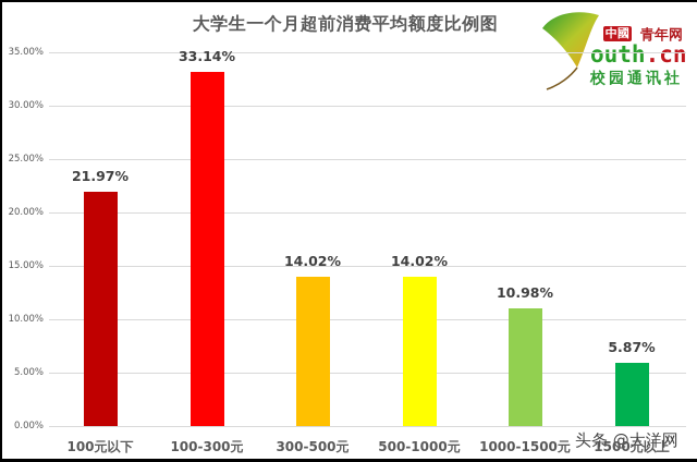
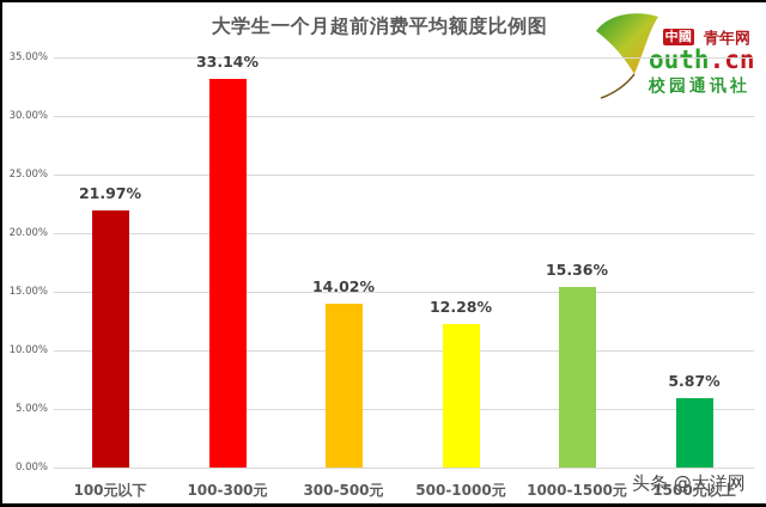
500-1000元: 14.02% -> 12.28%
1000-1500元: 10.98% -> 15.36%
